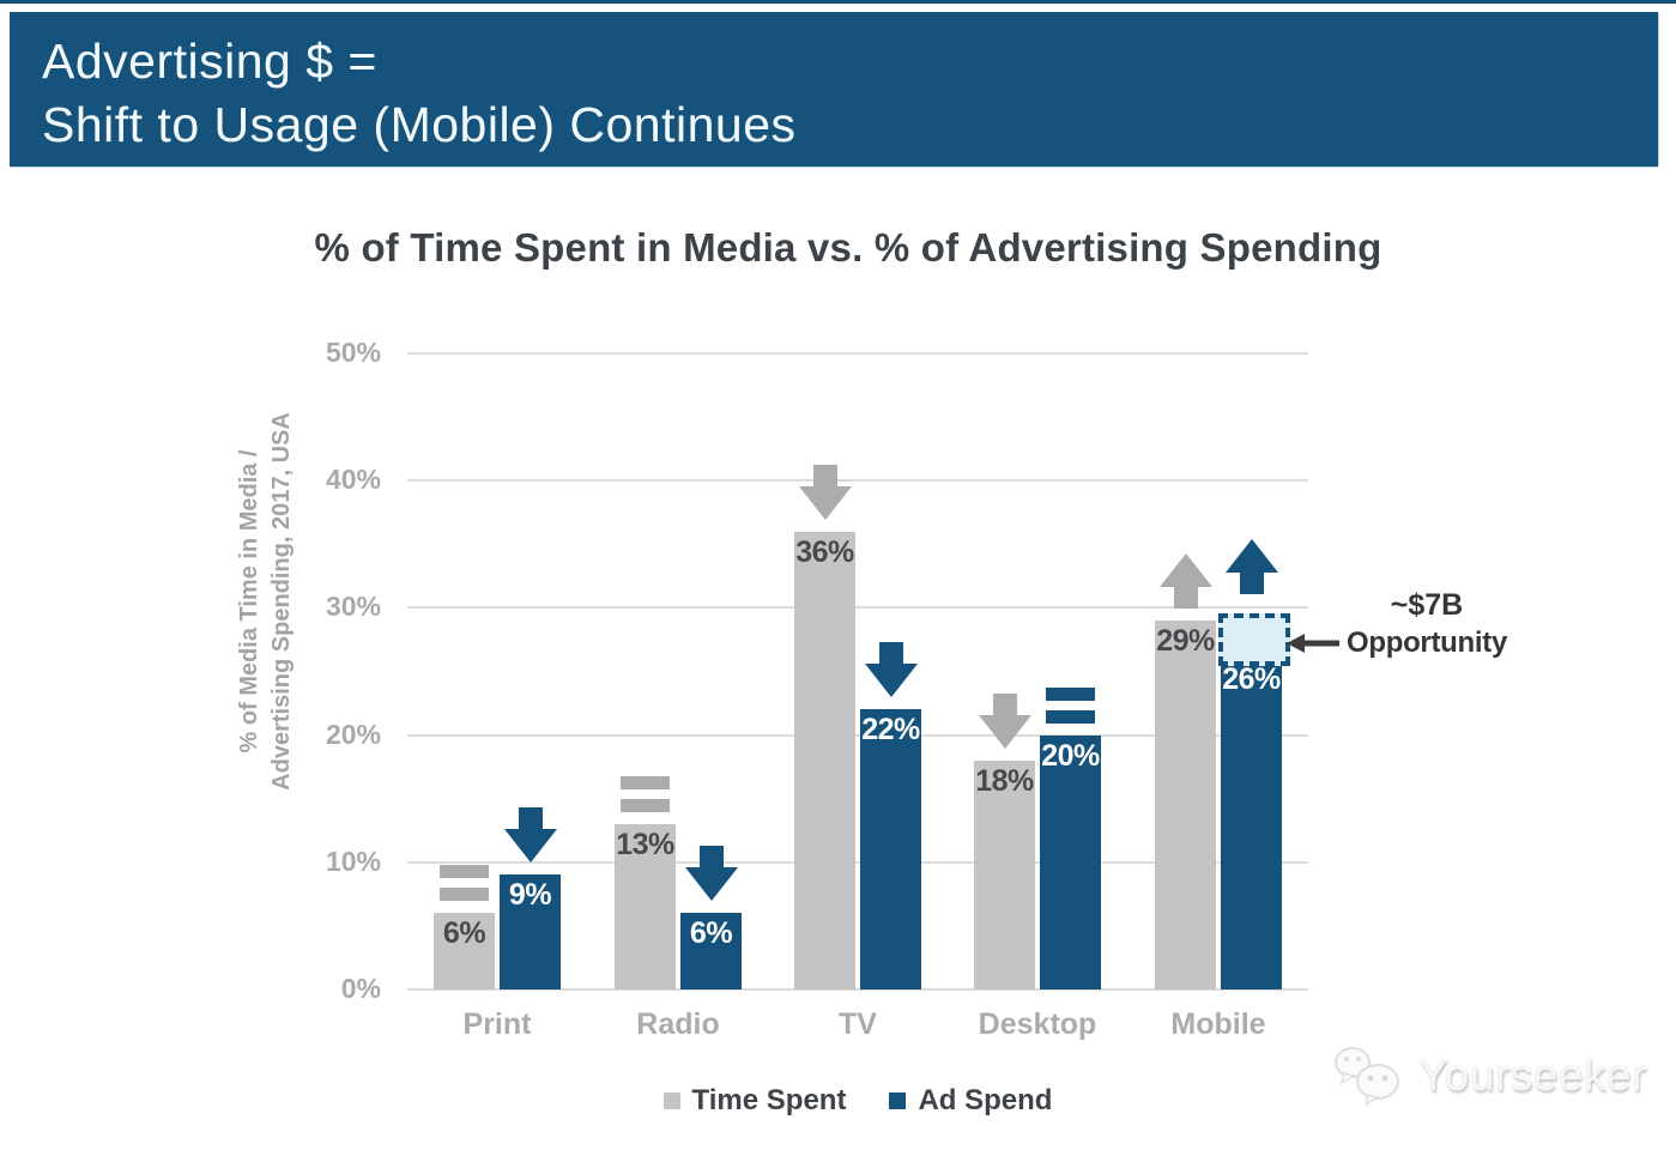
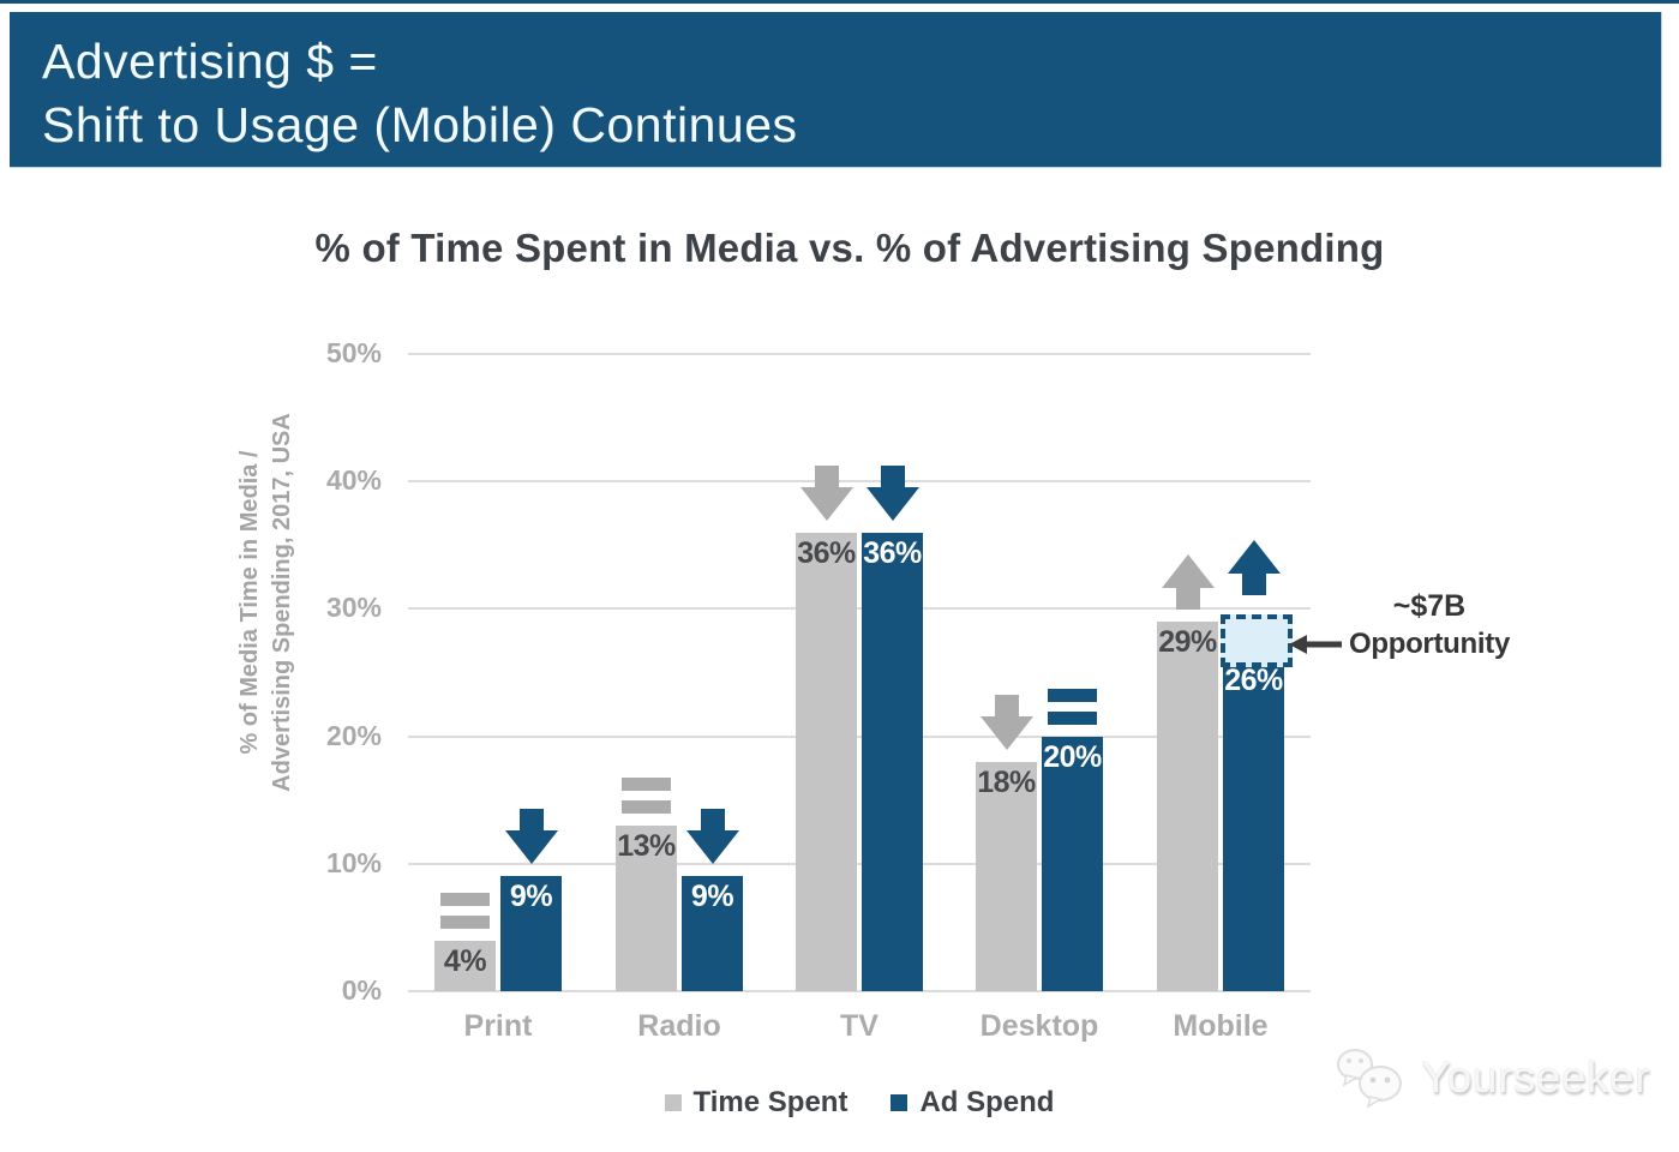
Time Spent/Print: 6% -> 4%
Ad Spend/Radio: 6% -> 9%
Ad Spend/TV: 22% -> 36%
